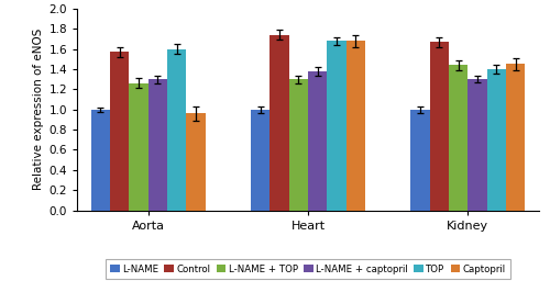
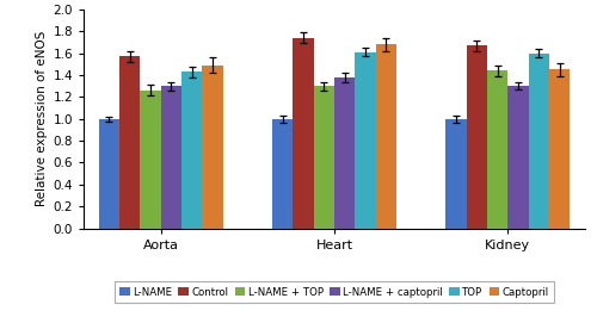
TOP/Aorta: 1.60 -> 1.43
Captopril/Aorta: 0.96 -> 1.49
TOP/Heart: 1.68 -> 1.61
TOP/Kidney: 1.40 -> 1.60
